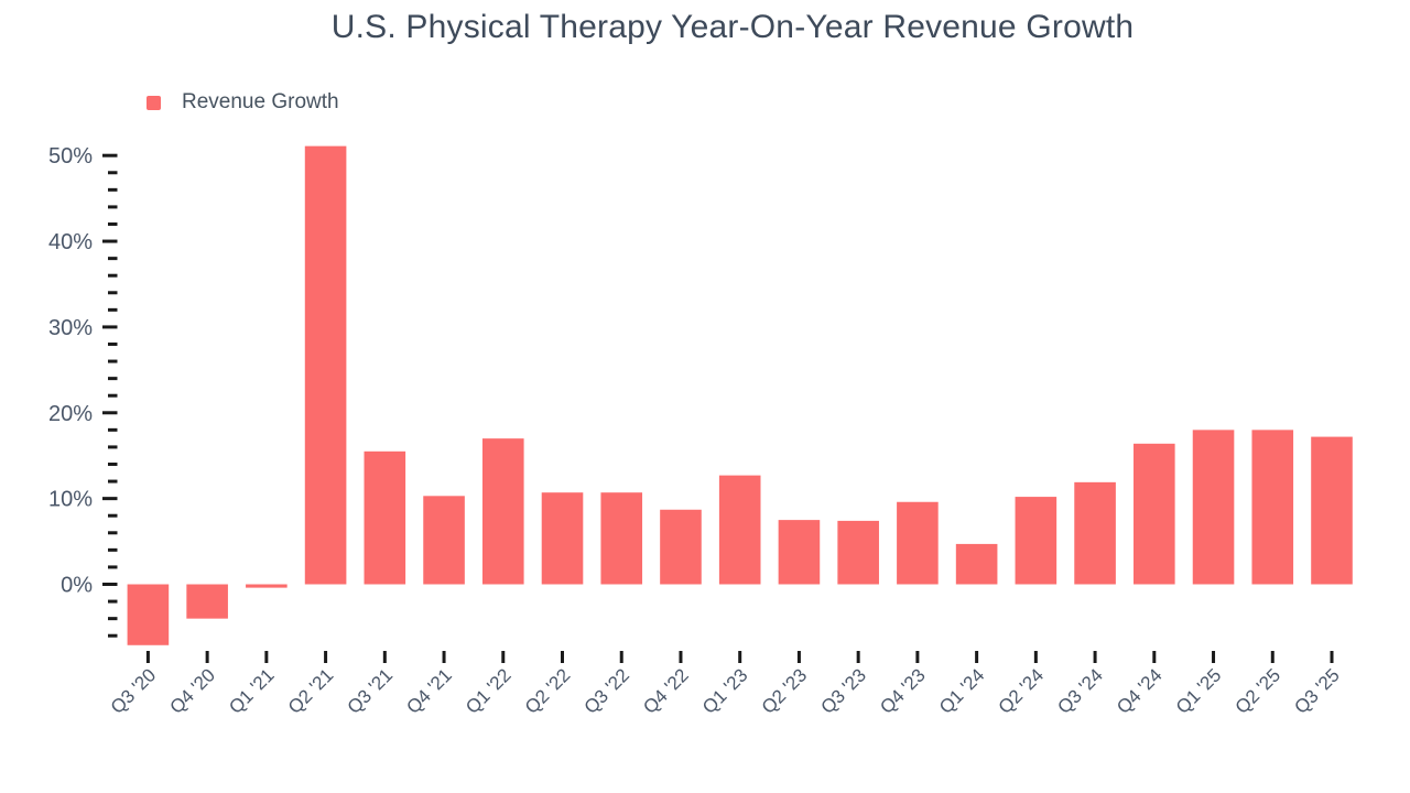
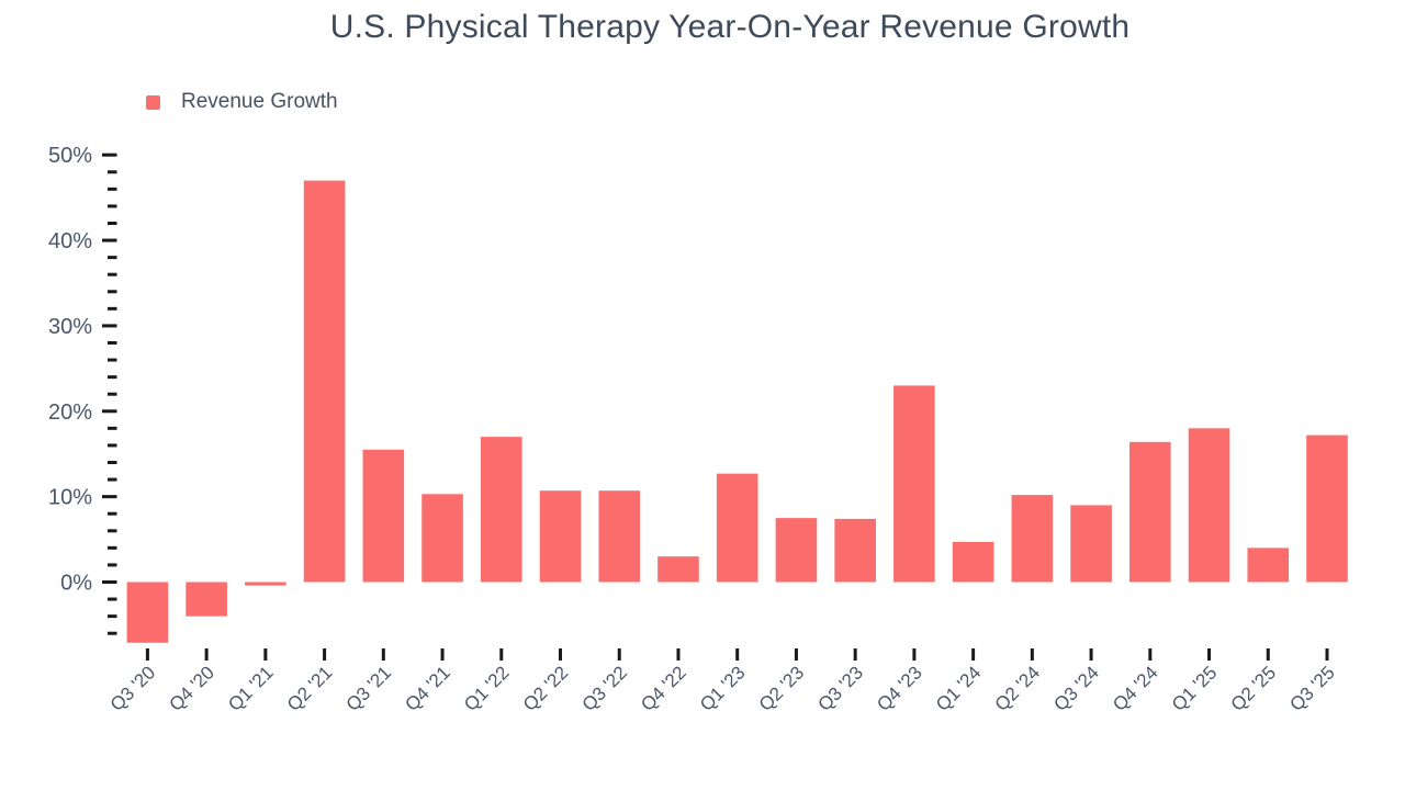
Q2 '21: 51% -> 47%
Q4 '22: 9% -> 3%
Q4 '23: 10% -> 23%
Q3 '24: 12% -> 9%
Q2 '25: 18% -> 4%
